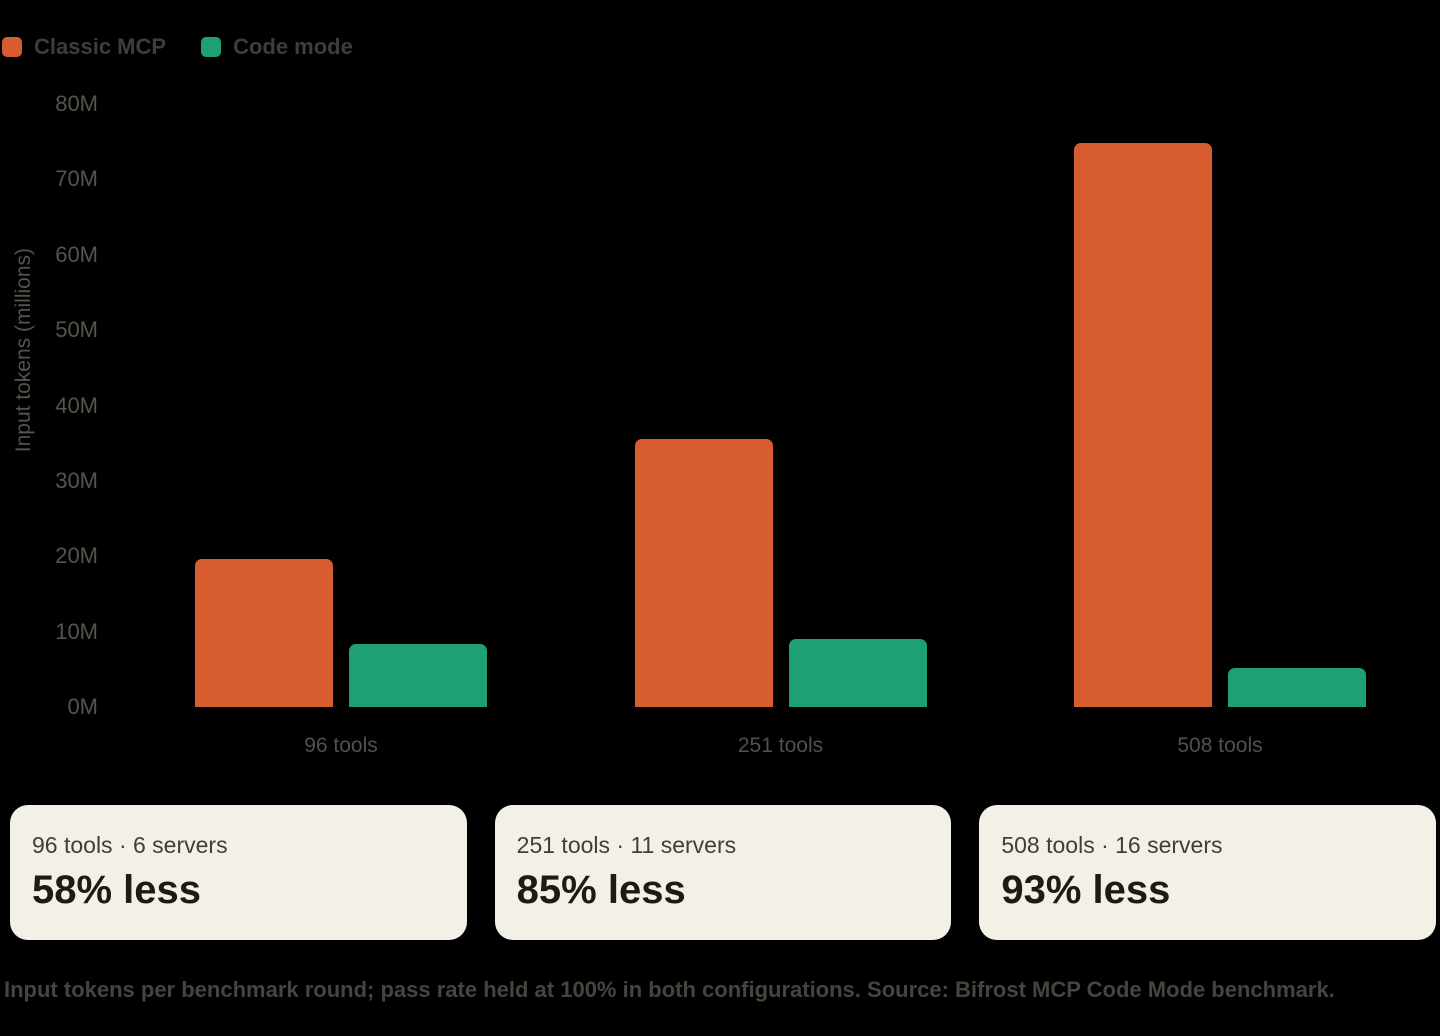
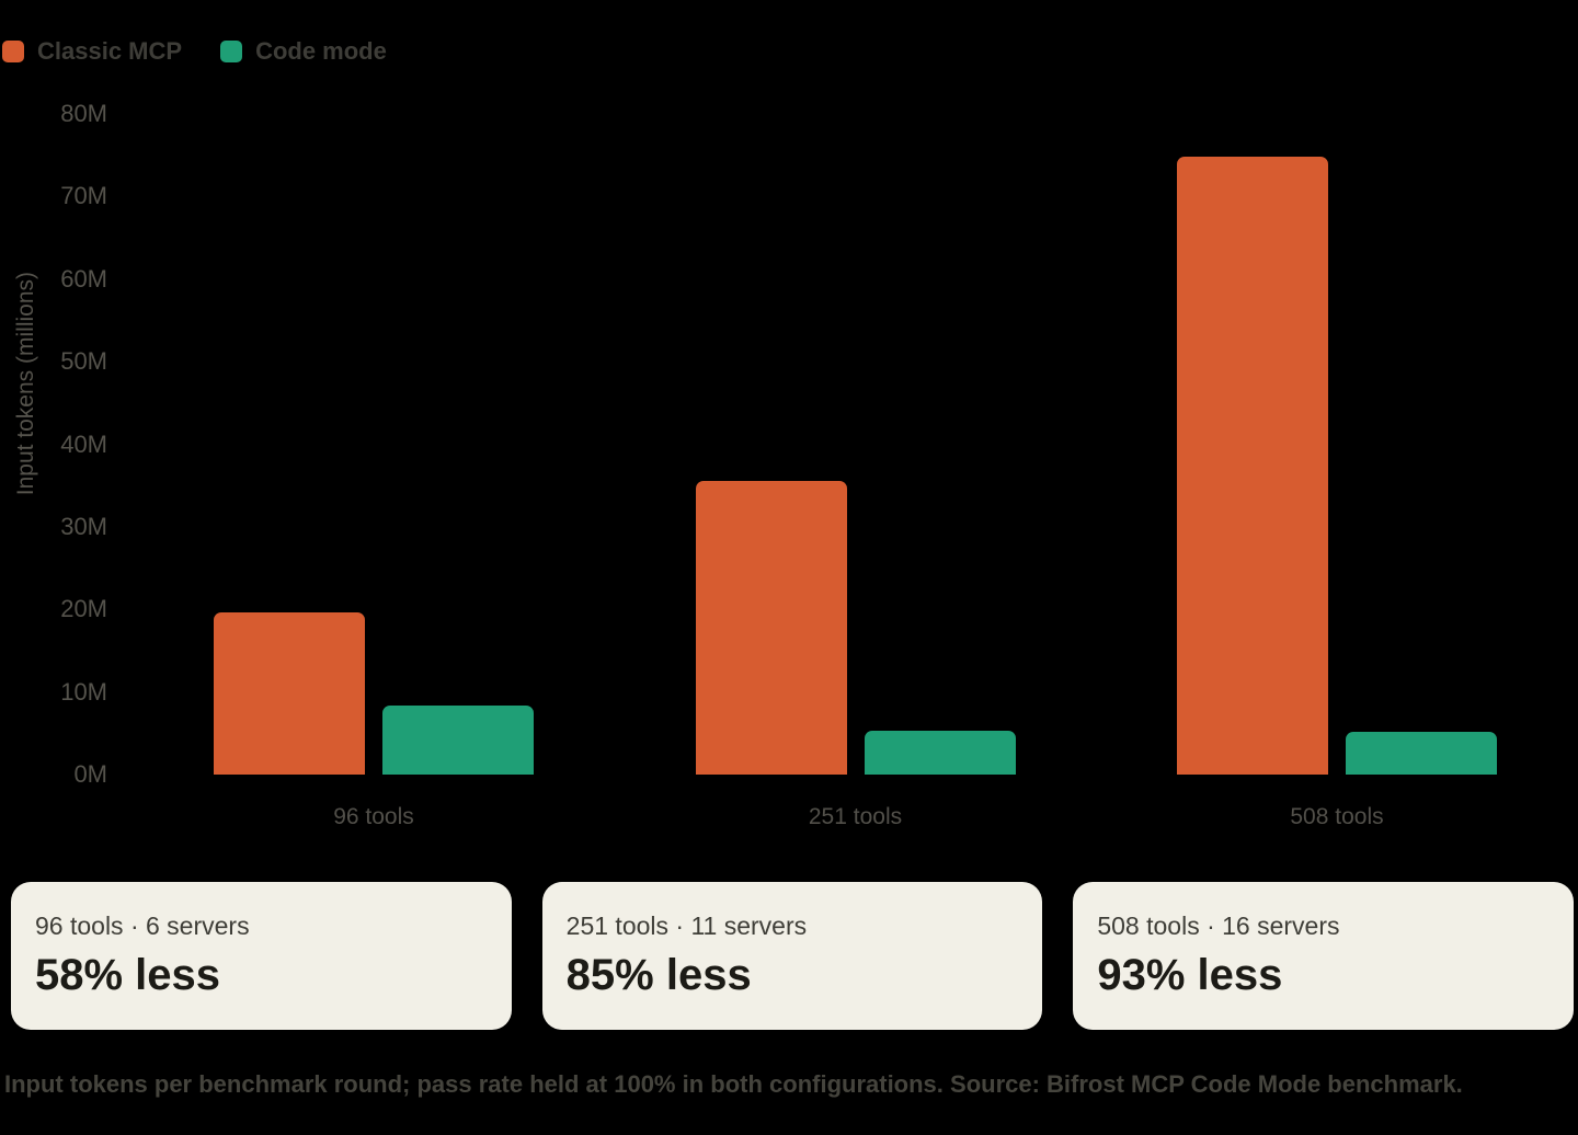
Code mode/251 tools: 9M -> 5M
